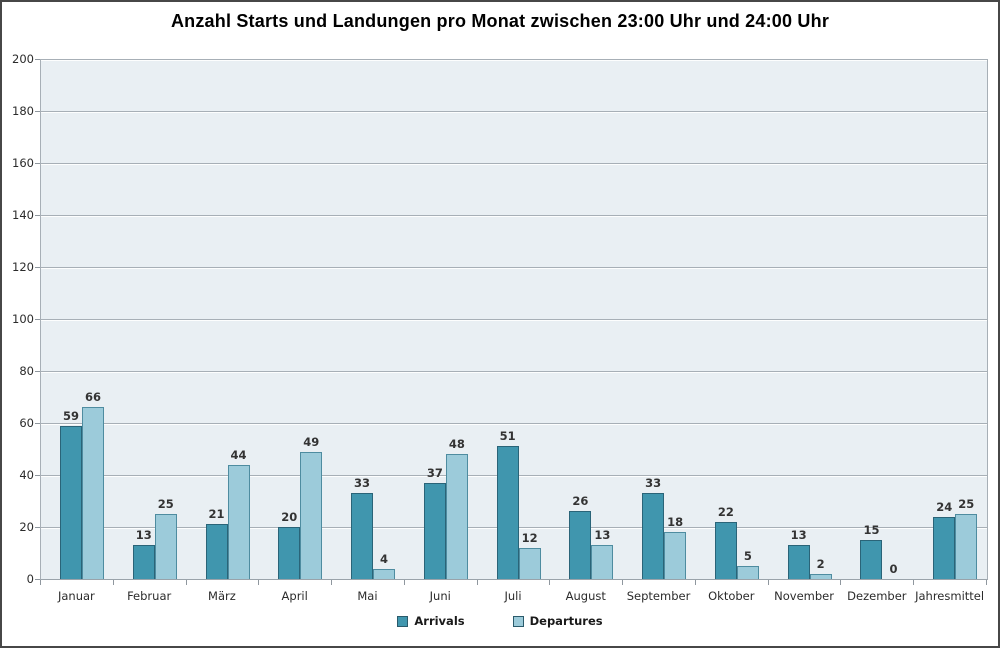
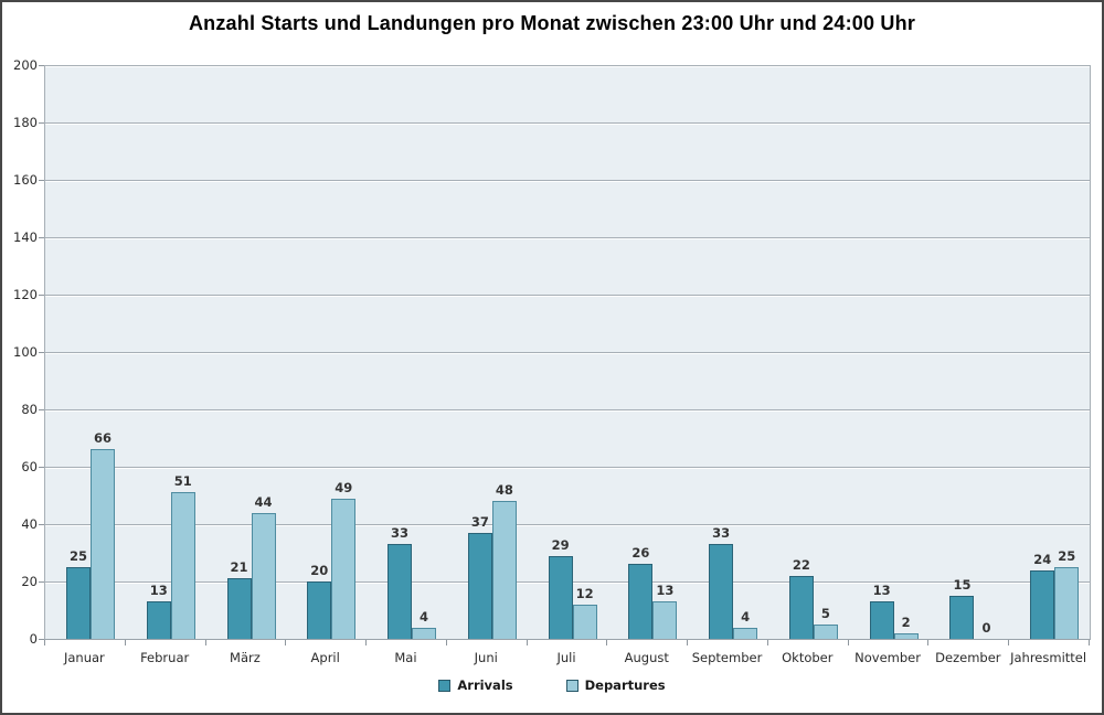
Arrivals/Januar: 59 -> 25
Departures/Februar: 25 -> 51
Arrivals/Juli: 51 -> 29
Departures/September: 18 -> 4
